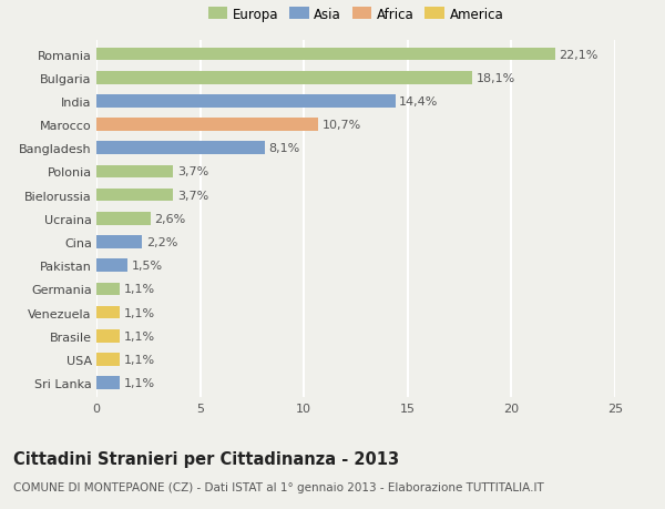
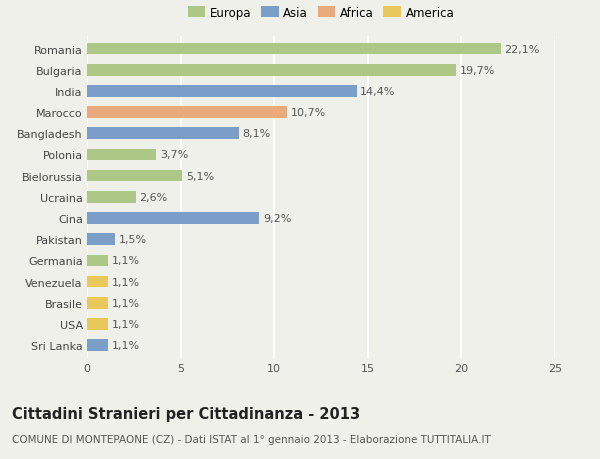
Bulgaria: 18,1% -> 19,7%
Bielorussia: 3,7% -> 5,1%
Cina: 2,2% -> 9,2%
